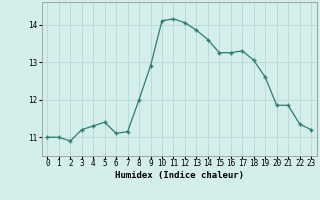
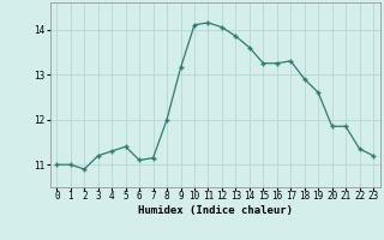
9: 12.90 -> 13.15
18: 13.05 -> 12.90
